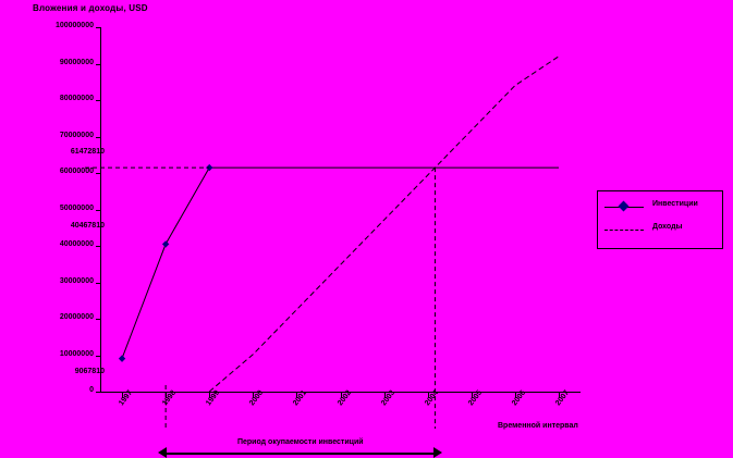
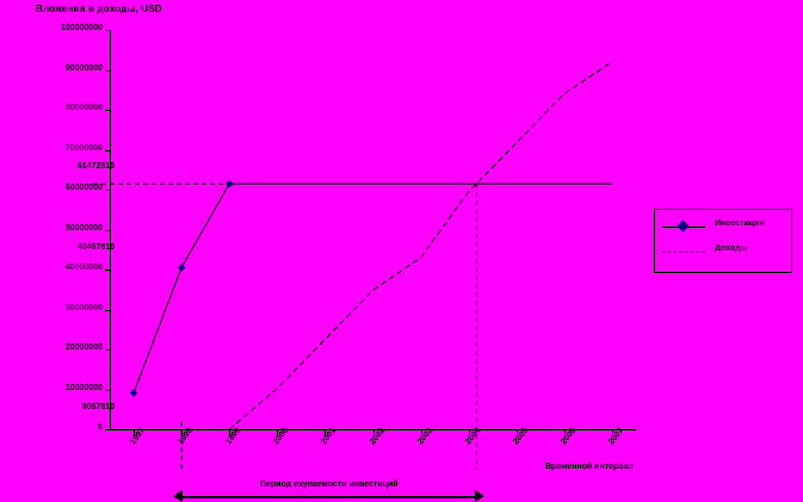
Доходы/2003: 47000000 -> 43000000
